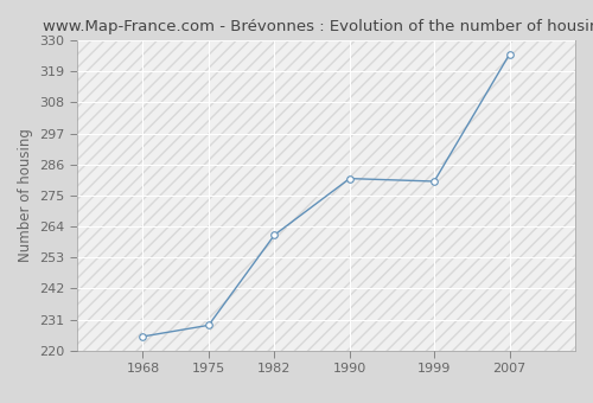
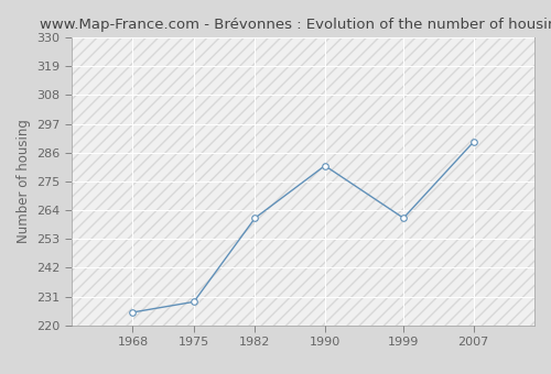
1999: 280 -> 261
2007: 325 -> 290
